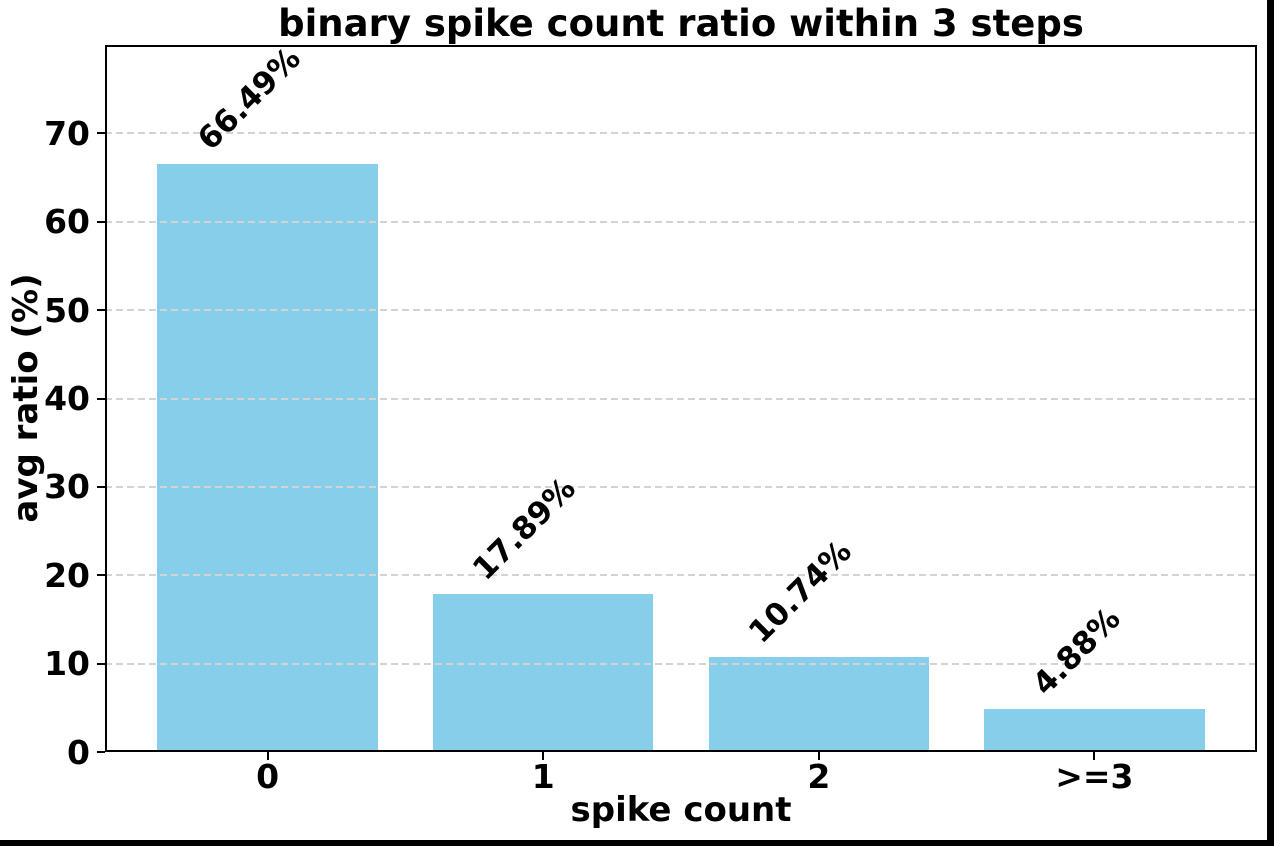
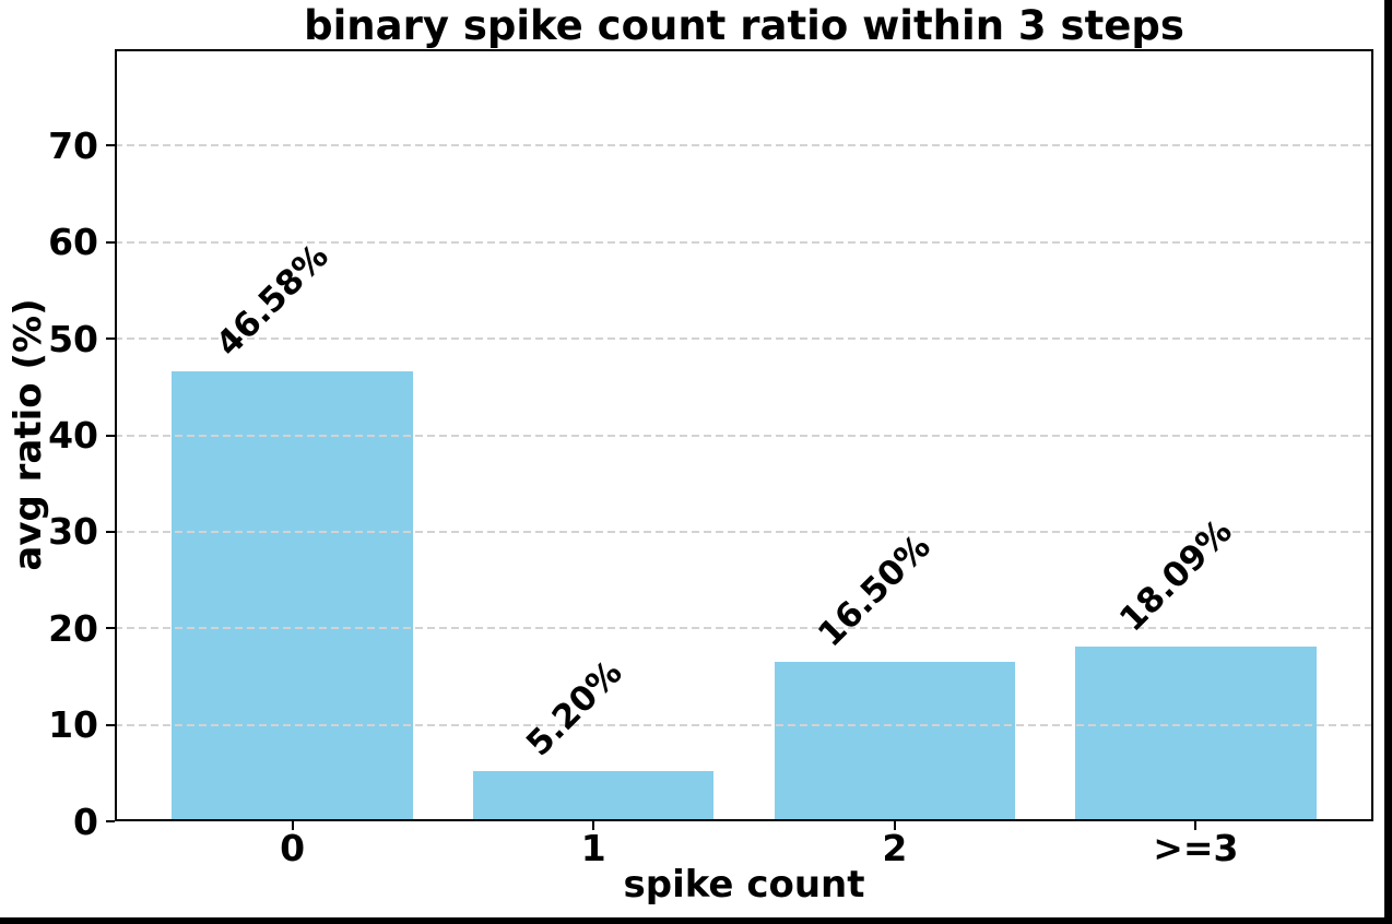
0: 66.49% -> 46.58%
1: 17.89% -> 5.20%
2: 10.74% -> 16.50%
>=3: 4.88% -> 18.09%
